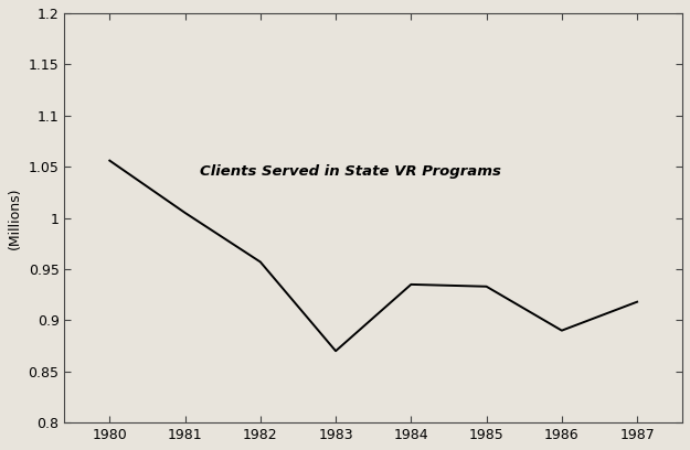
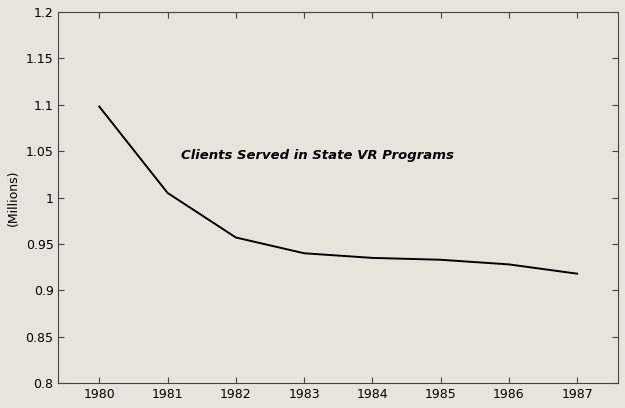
1980: 1.056 -> 1.098
1983: 0.870 -> 0.940
1986: 0.890 -> 0.928
